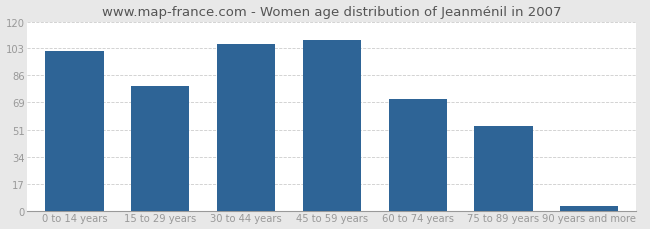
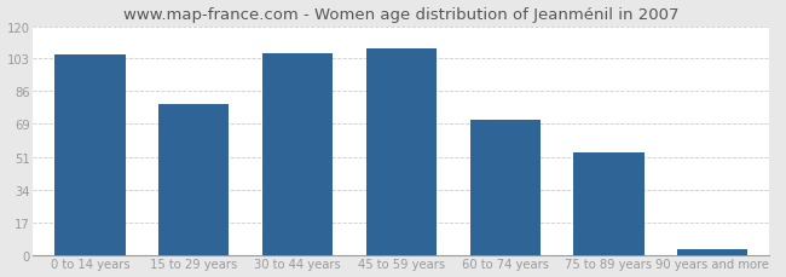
0 to 14 years: 101 -> 105
